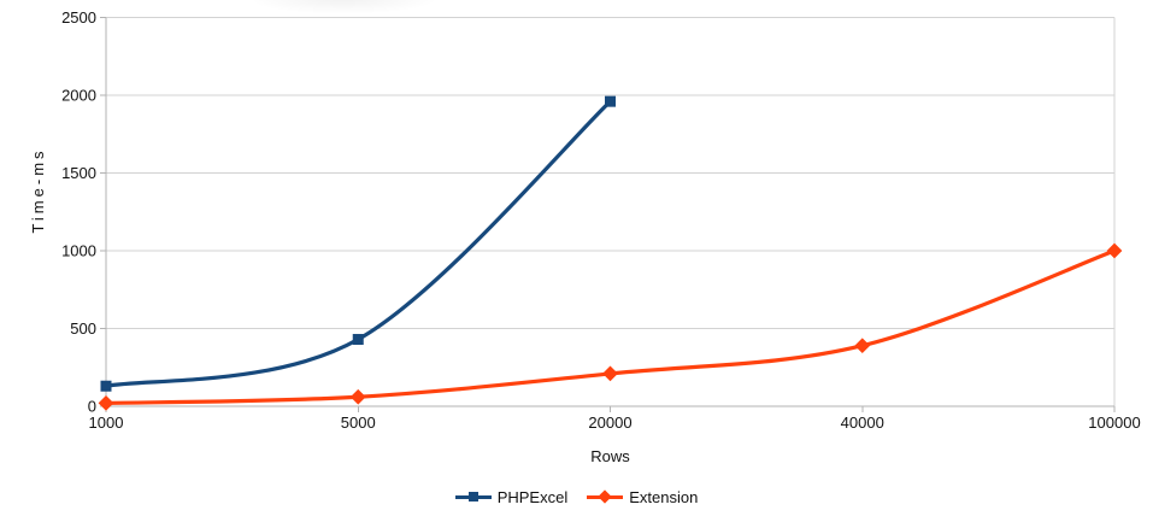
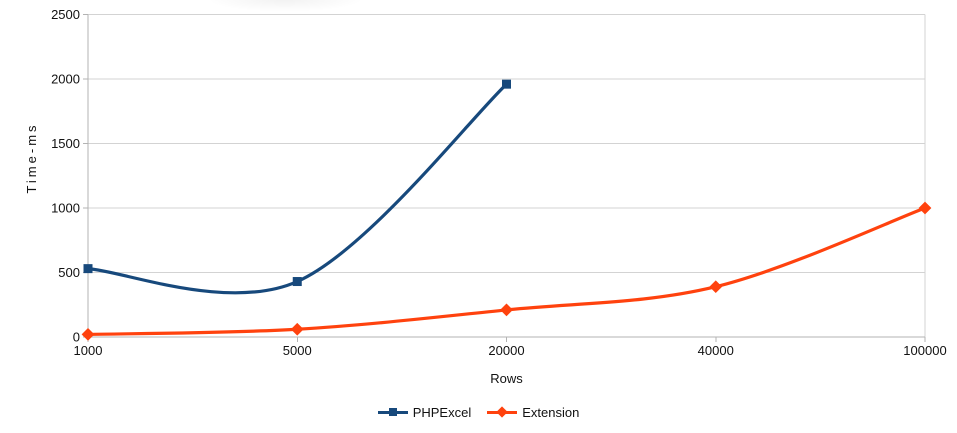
PHPExcel/1000: 130 -> 530
